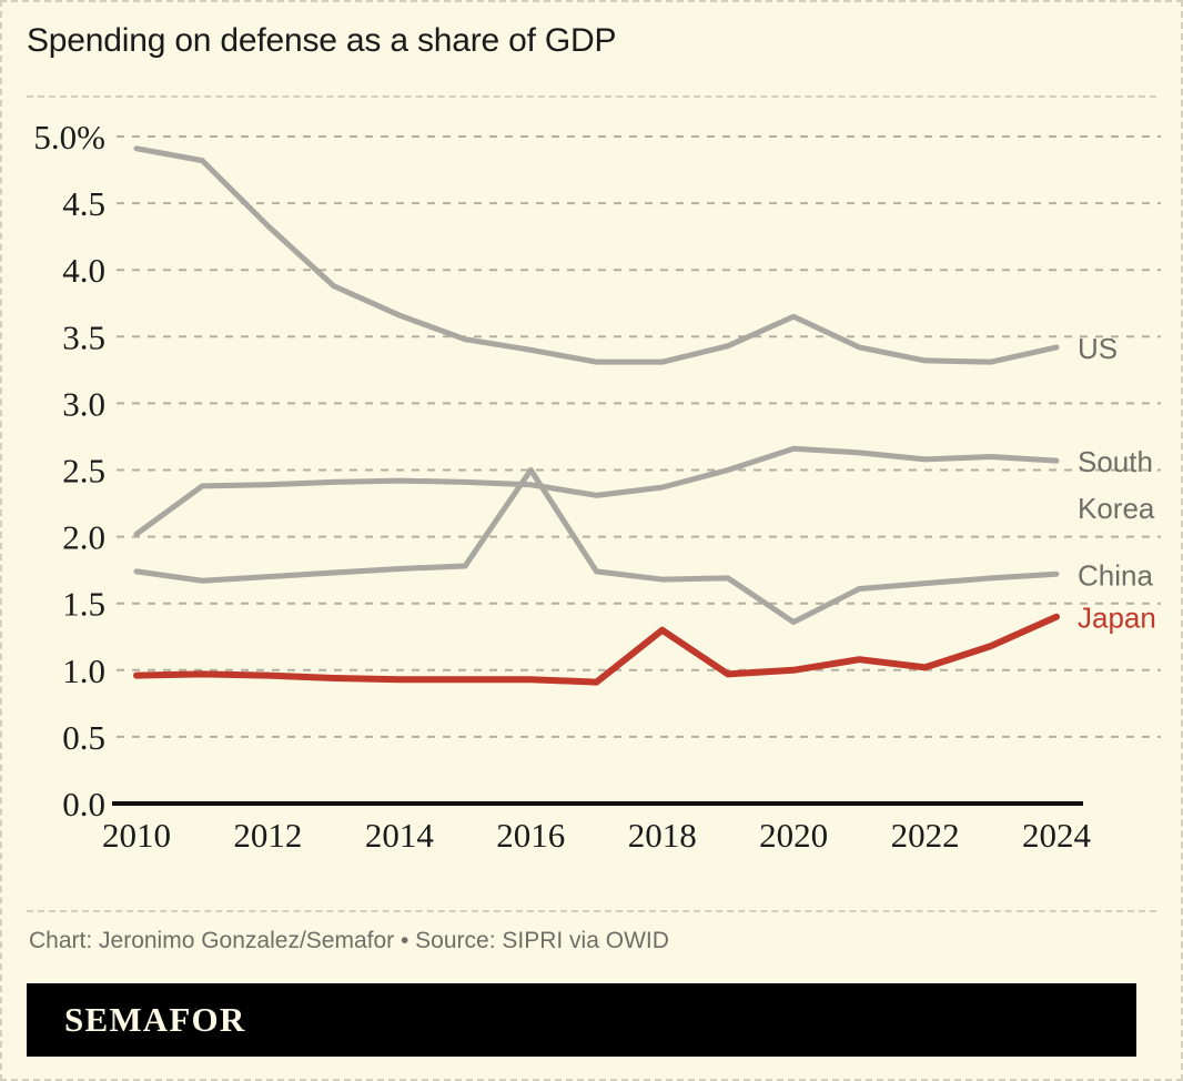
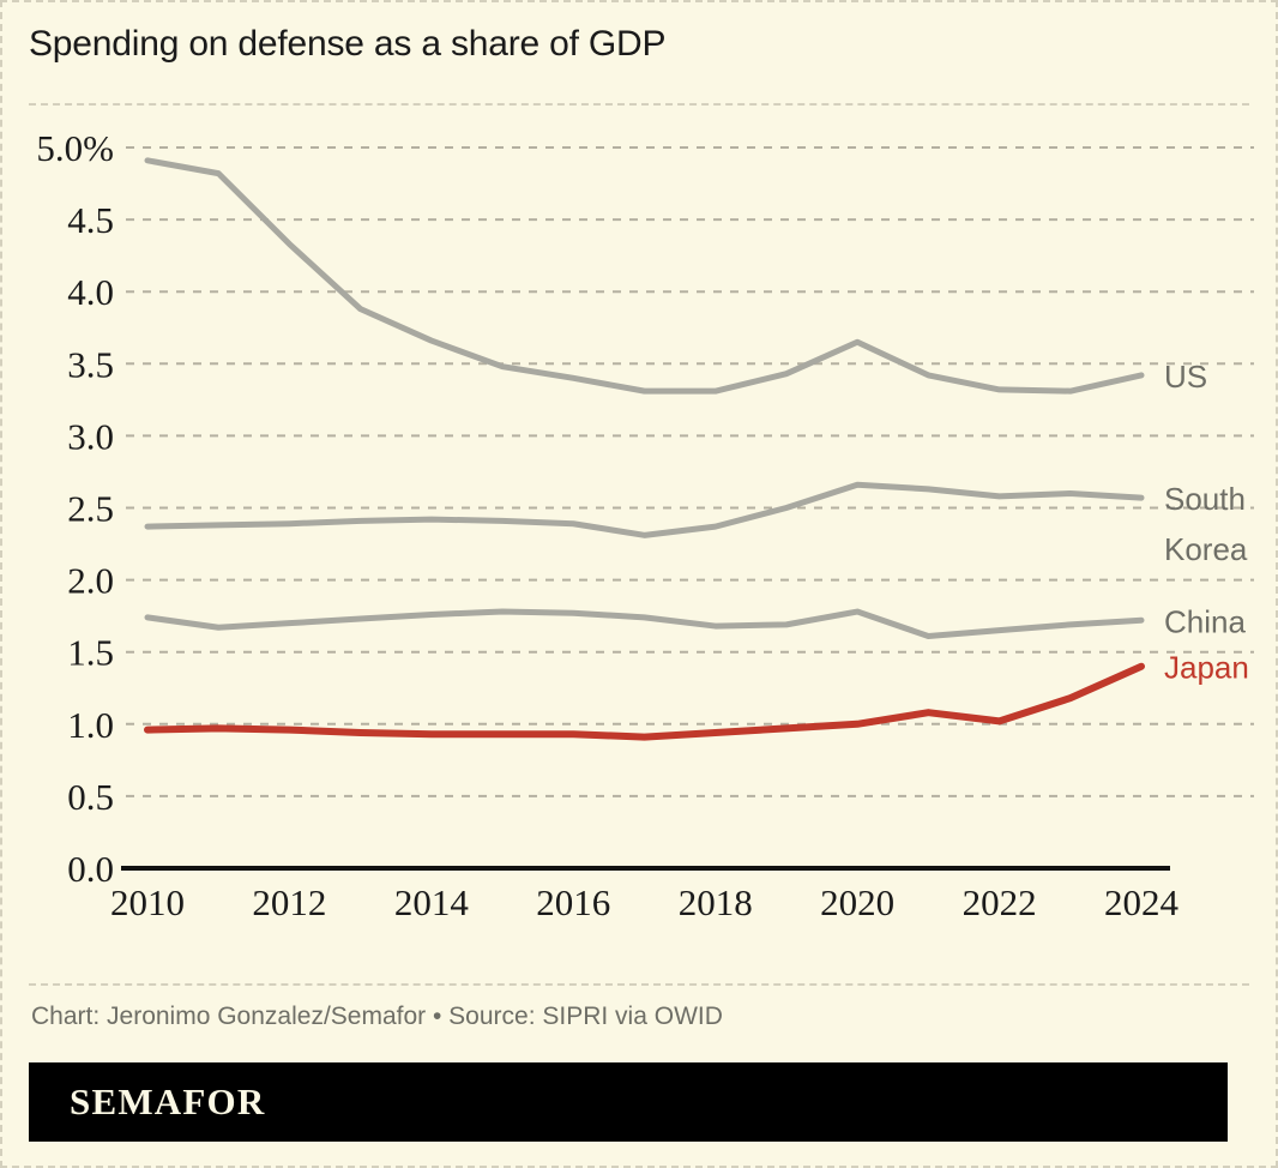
South Korea/2010: 2.02% -> 2.37%
China/2016: 2.50% -> 1.77%
Japan/2018: 1.30% -> 0.94%
China/2020: 1.36% -> 1.78%
